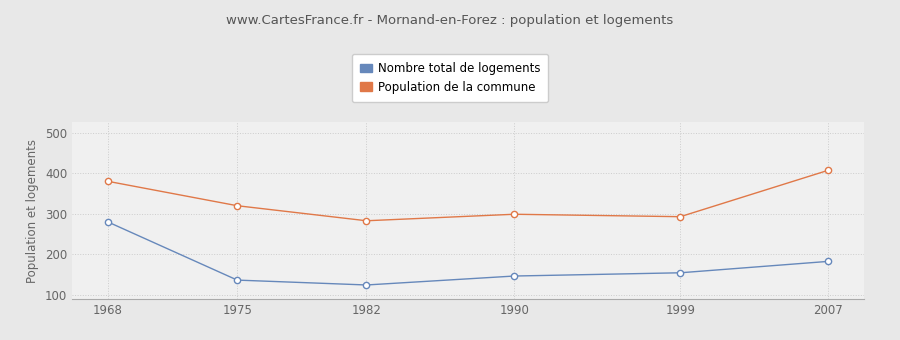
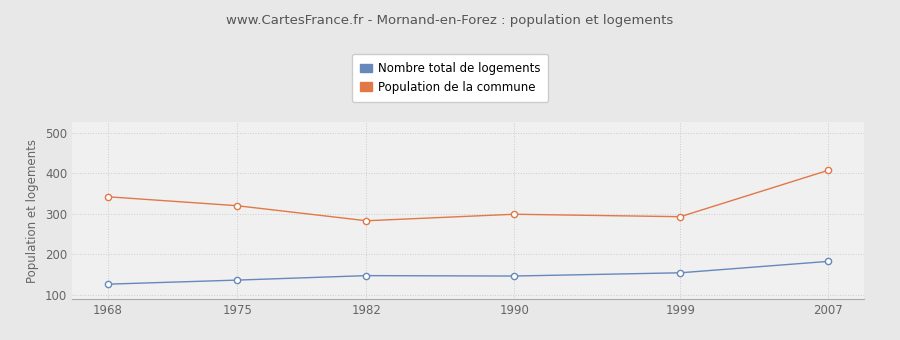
Nombre total de logements/1968: 280 -> 127
Population de la commune/1968: 380 -> 342
Nombre total de logements/1982: 125 -> 148
